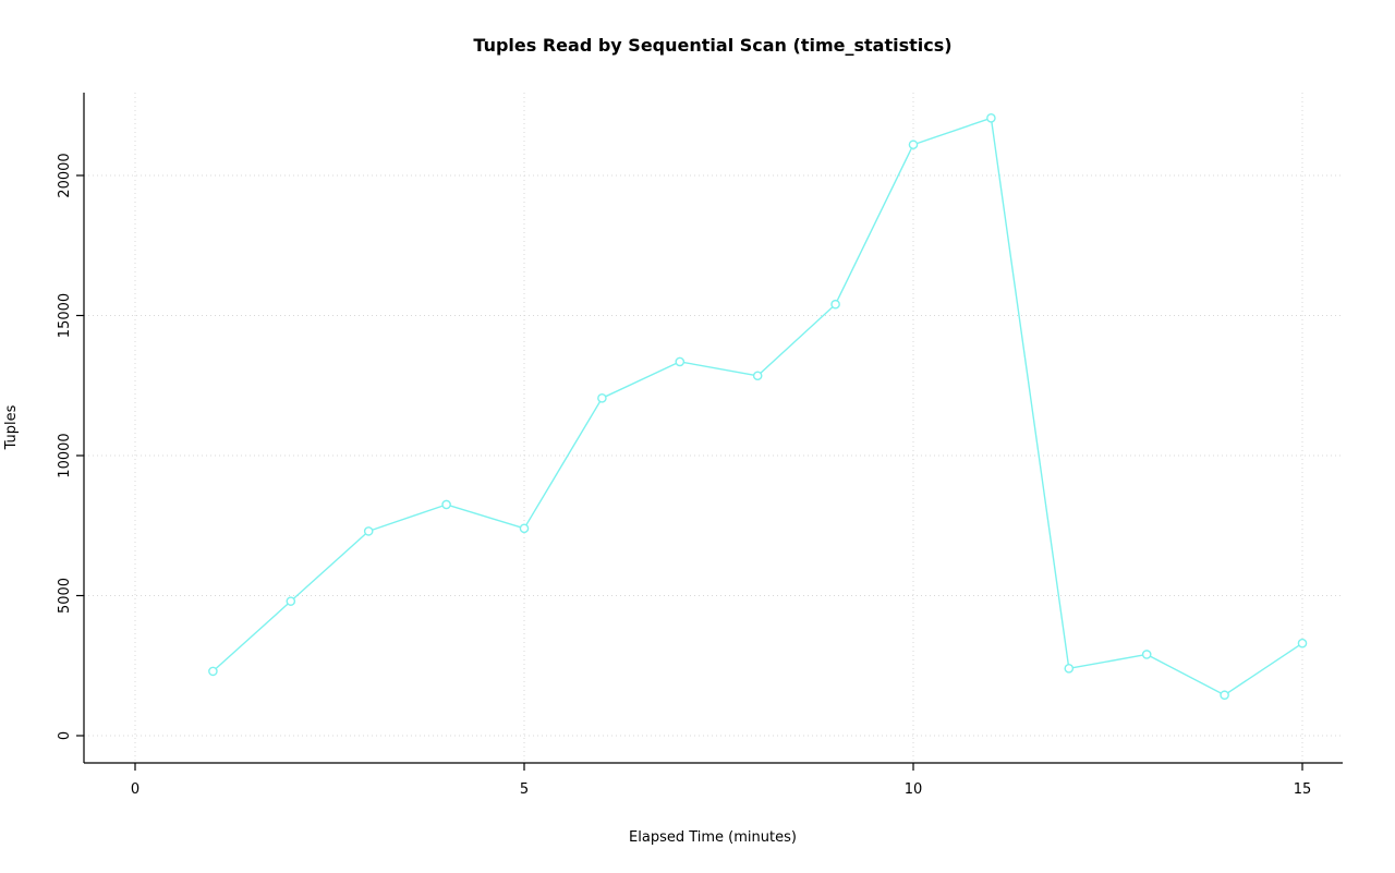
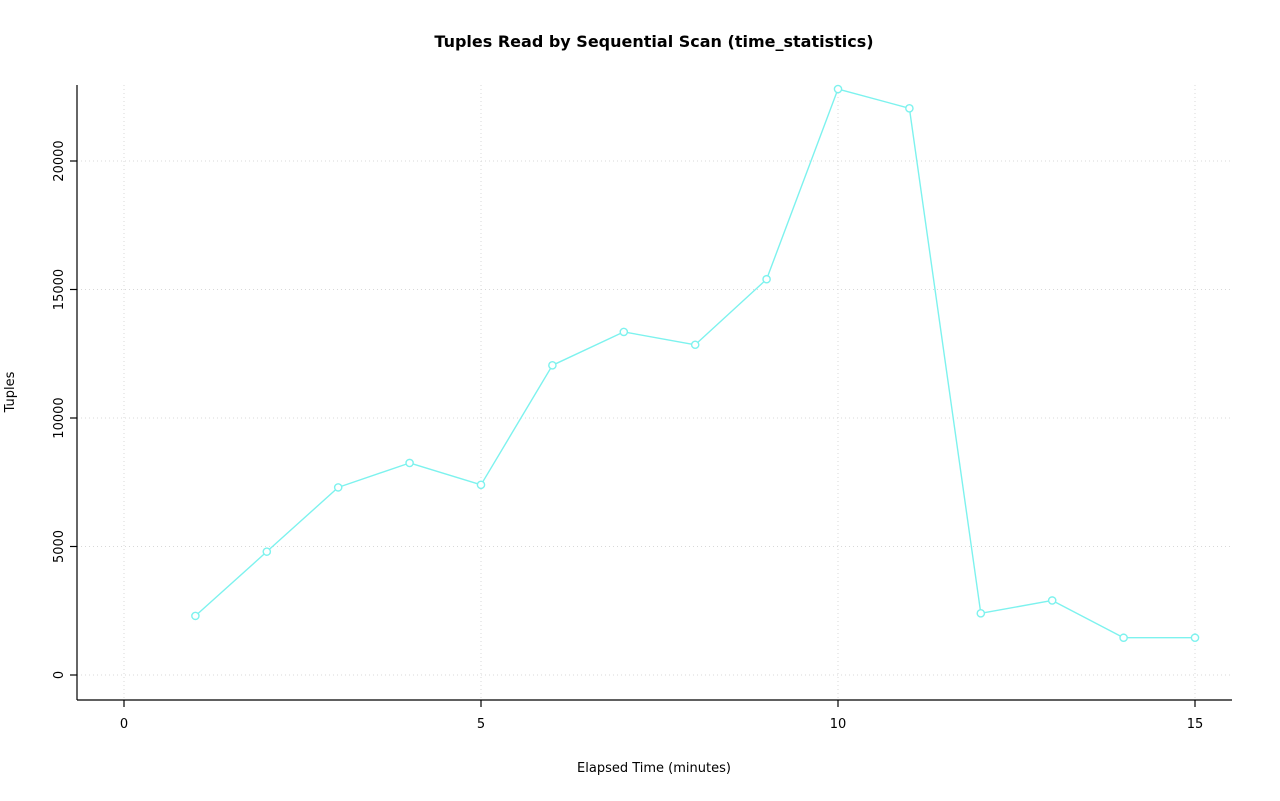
10: 21100 -> 22800
15: 3300 -> 1400
